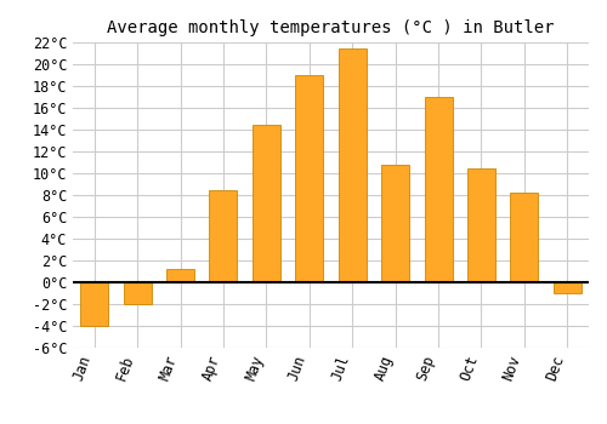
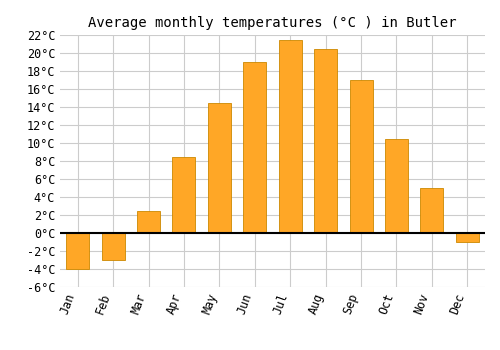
Feb: -2.0°C -> -3.0°C
Mar: 1.2°C -> 2.5°C
Aug: 10.8°C -> 20.5°C
Nov: 8.2°C -> 5.0°C
